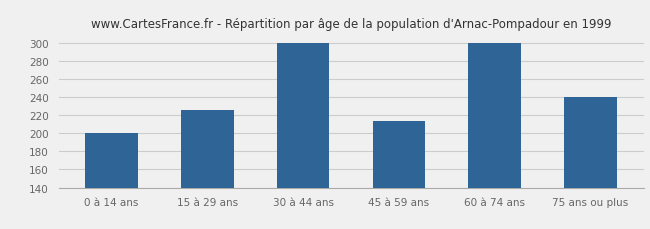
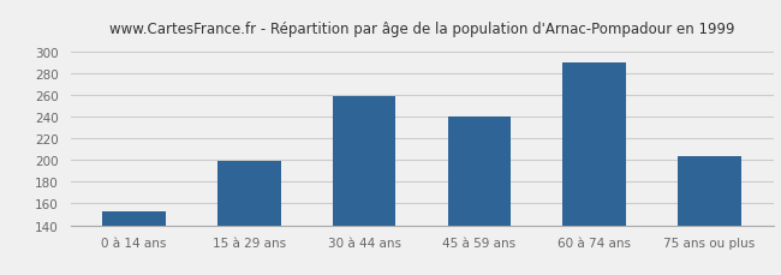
0 à 14 ans: 200 -> 153
15 à 29 ans: 226 -> 199
30 à 44 ans: 300 -> 259
45 à 59 ans: 214 -> 240
60 à 74 ans: 300 -> 290
75 ans ou plus: 240 -> 203
